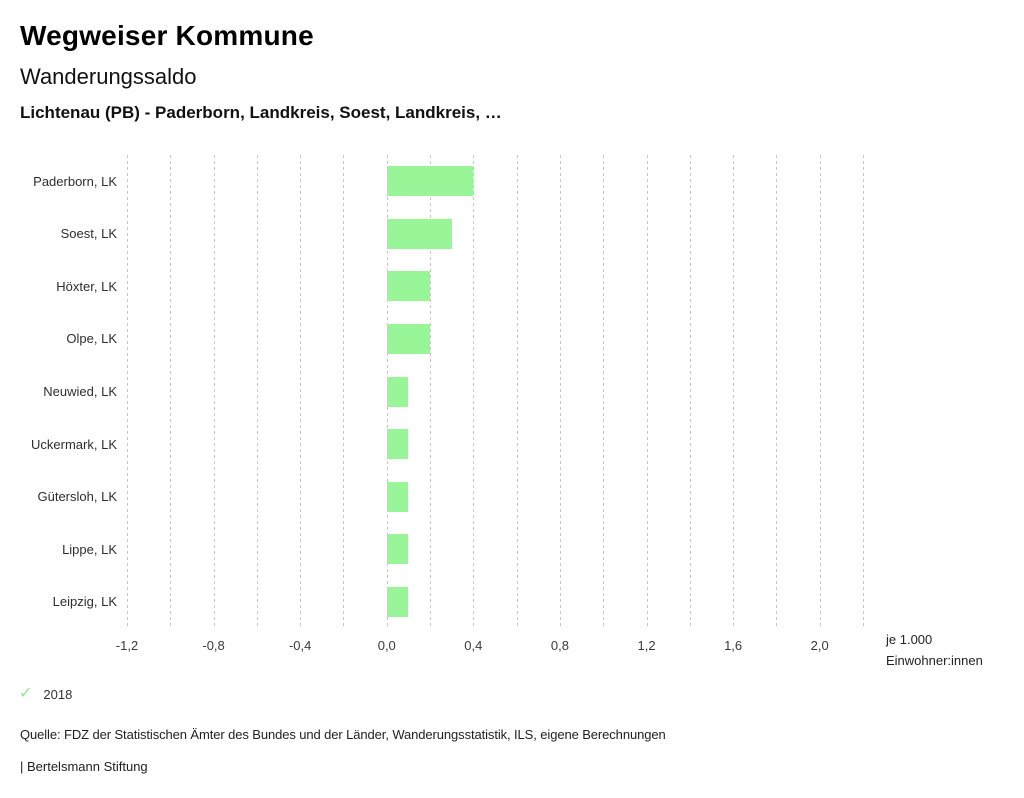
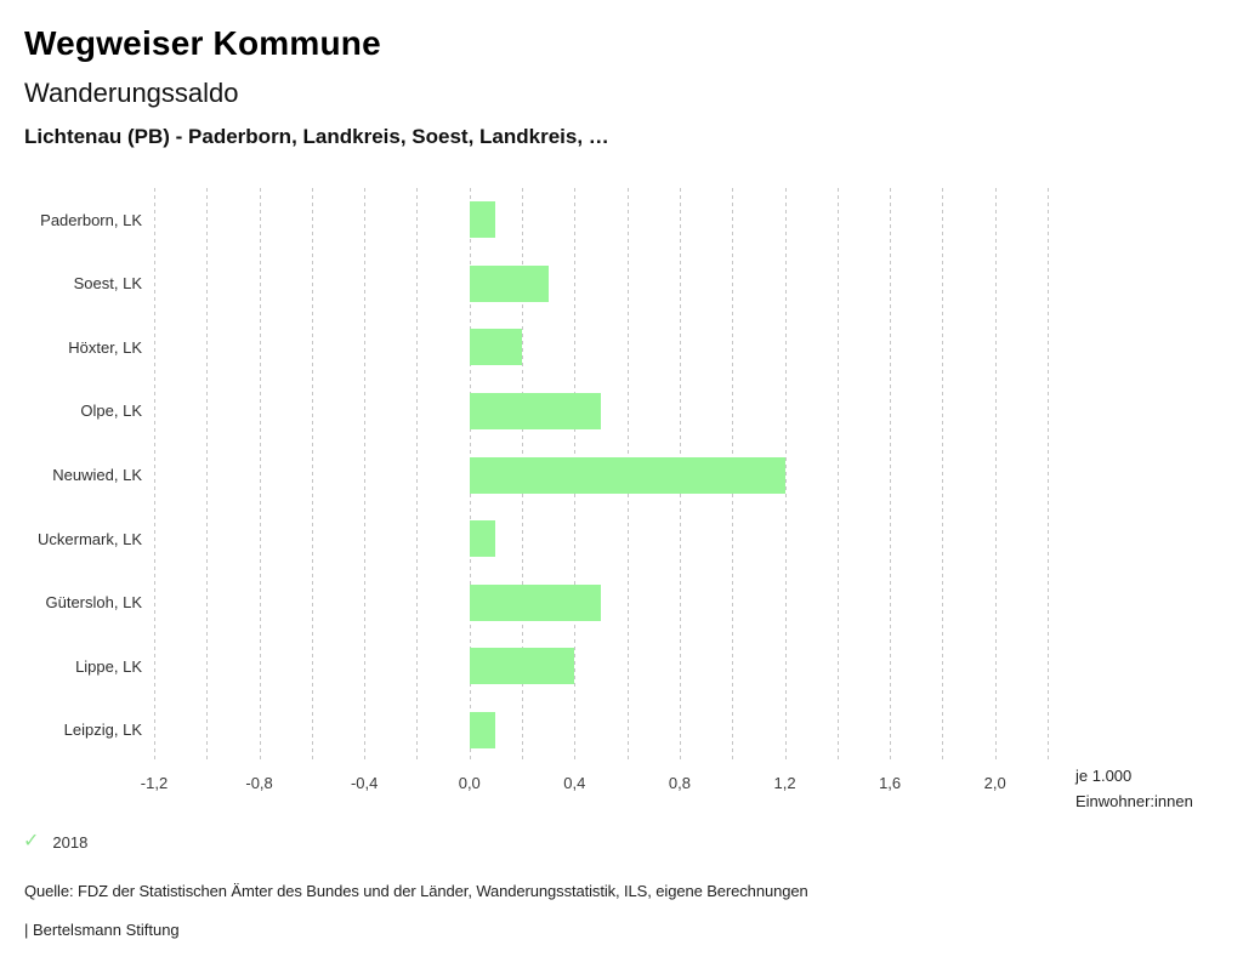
Paderborn, LK: 0,4 -> 0,1
Olpe, LK: 0,2 -> 0,5
Neuwied, LK: 0,1 -> 1,2
Gütersloh, LK: 0,1 -> 0,5
Lippe, LK: 0,1 -> 0,4
